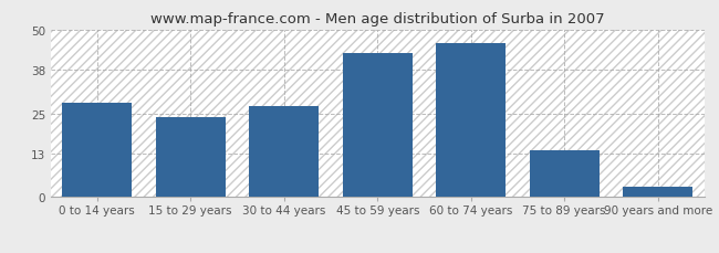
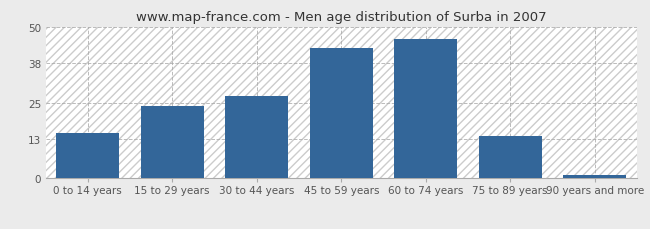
0 to 14 years: 28 -> 15
90 years and more: 3 -> 1
